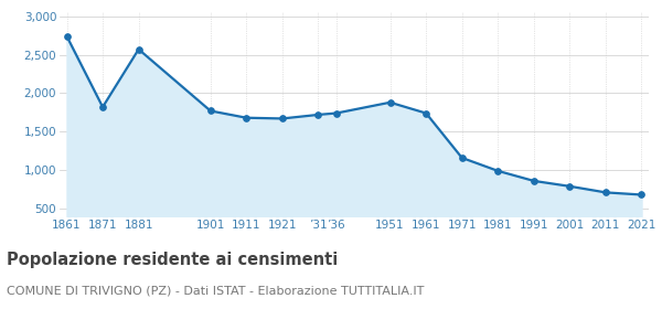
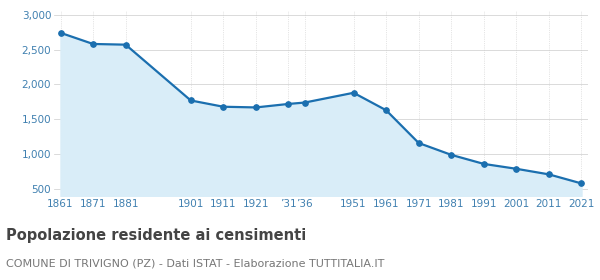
1871: 1,820 -> 2,580
1961: 1,740 -> 1,630
2021: 680 -> 580
